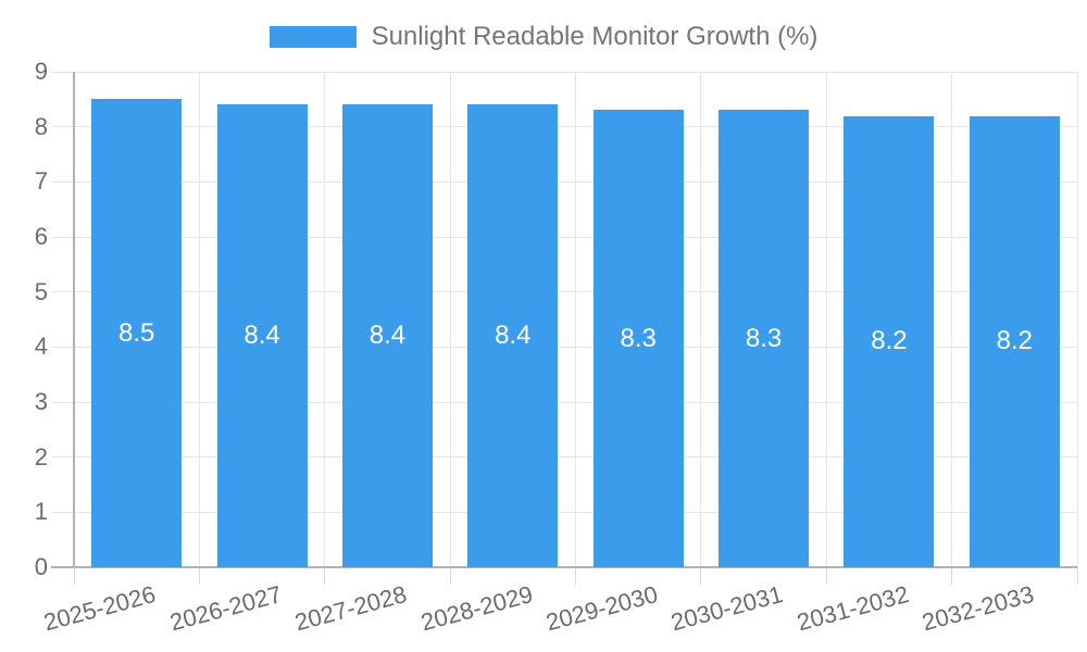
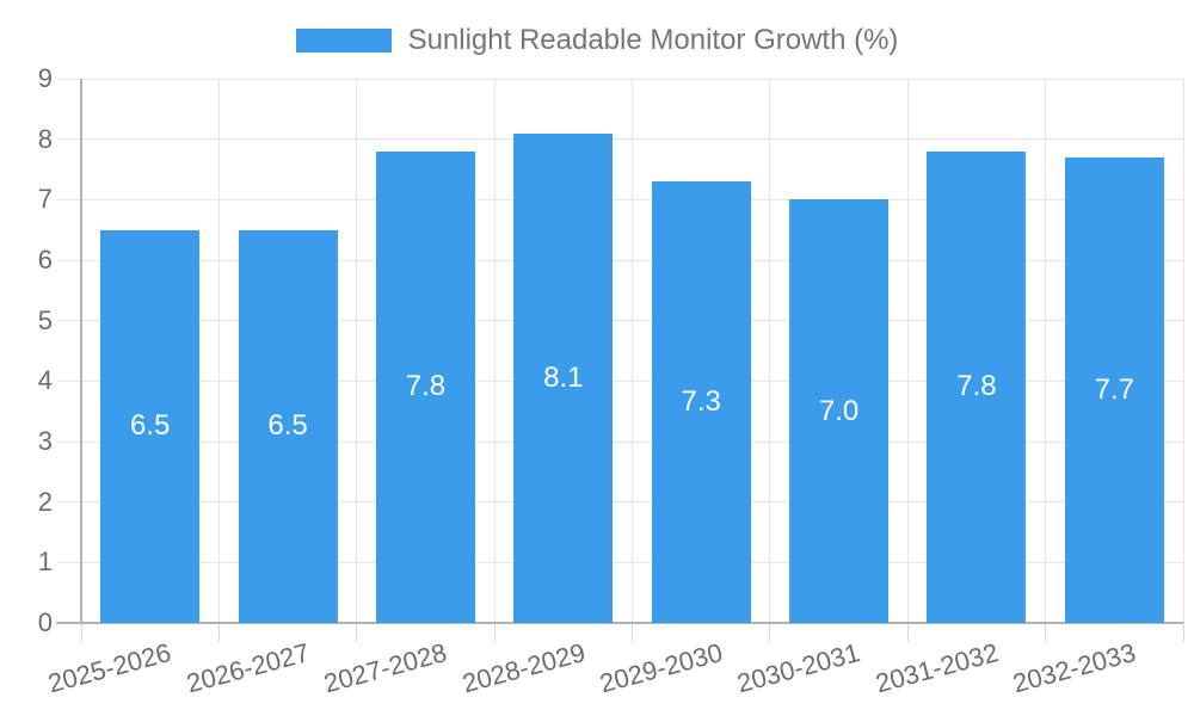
2025-2026: 8.5 -> 6.5
2026-2027: 8.4 -> 6.5
2027-2028: 8.4 -> 7.8
2028-2029: 8.4 -> 8.1
2029-2030: 8.3 -> 7.3
2030-2031: 8.3 -> 7.0
2031-2032: 8.2 -> 7.8
2032-2033: 8.2 -> 7.7
